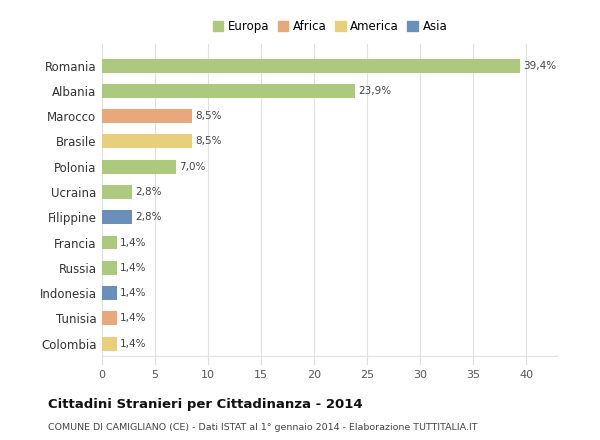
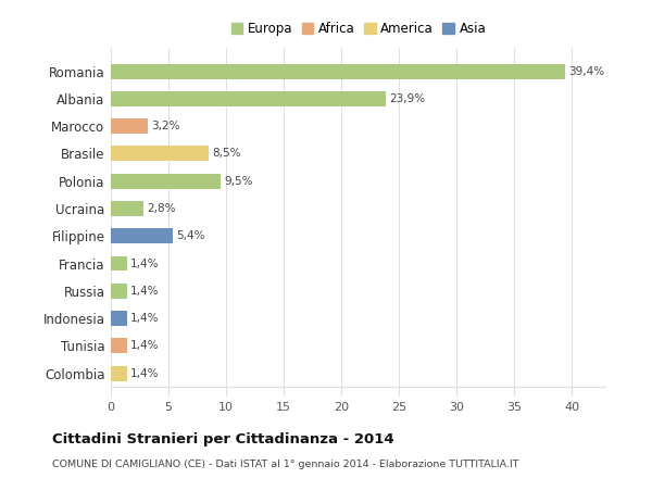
Marocco: 8,5% -> 3,2%
Polonia: 7,0% -> 9,5%
Filippine: 2,8% -> 5,4%
